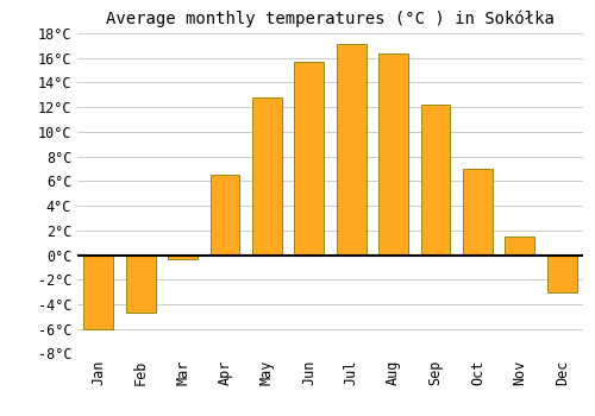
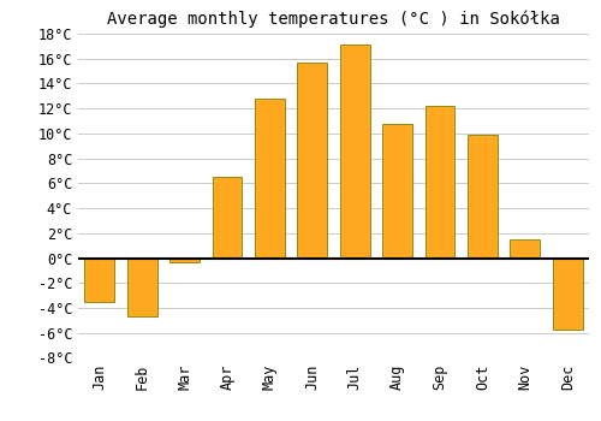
Jan: -6.0°C -> -3.5°C
Aug: 16.4°C -> 10.8°C
Oct: 7.0°C -> 9.9°C
Dec: -3.0°C -> -5.7°C
